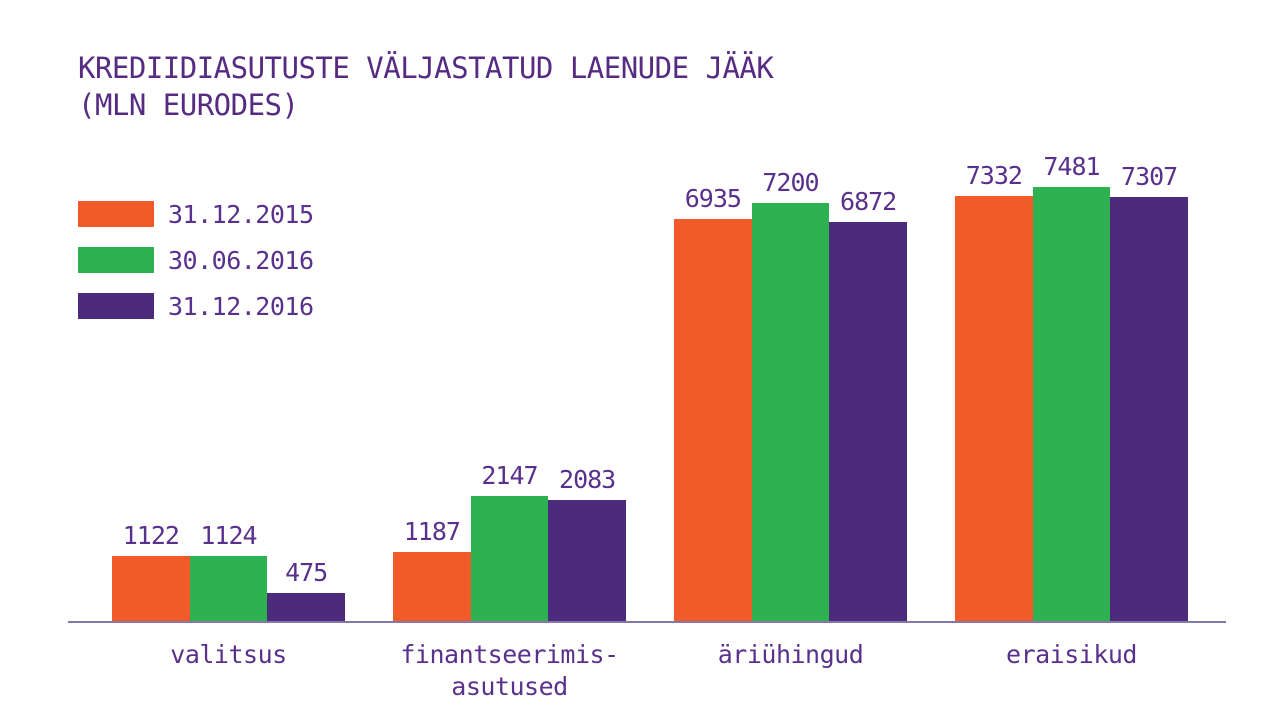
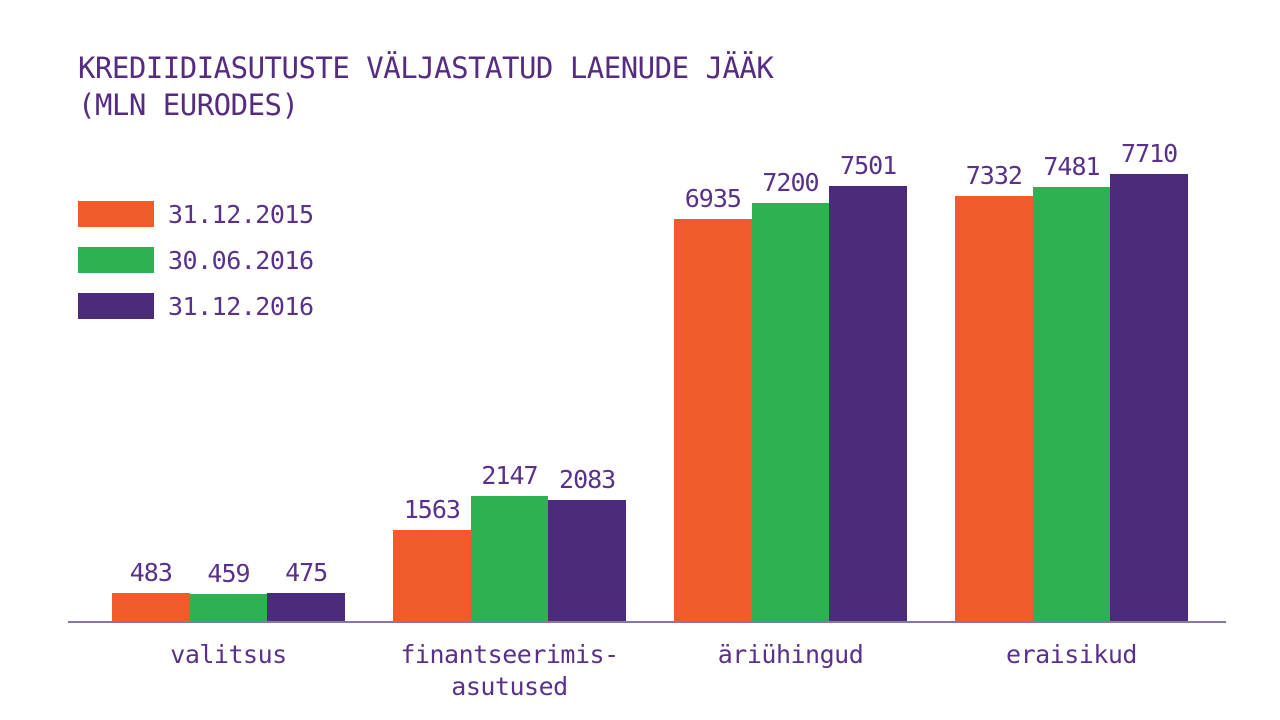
31.12.2015/valitsus: 1122 -> 483
30.06.2016/valitsus: 1124 -> 459
31.12.2015/finantseerimis- asutused: 1187 -> 1563
31.12.2016/äriühingud: 6872 -> 7501
31.12.2016/eraisikud: 7307 -> 7710
